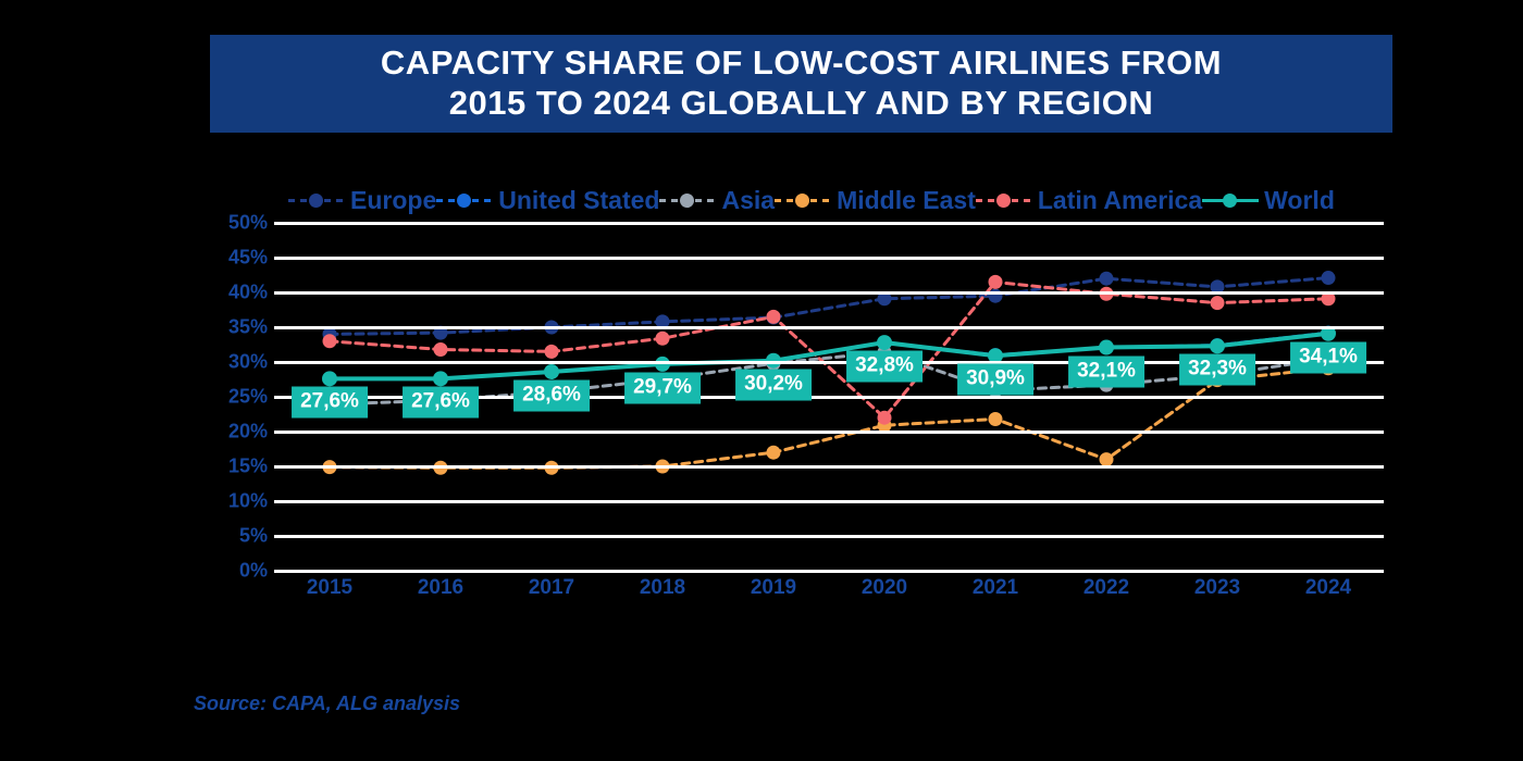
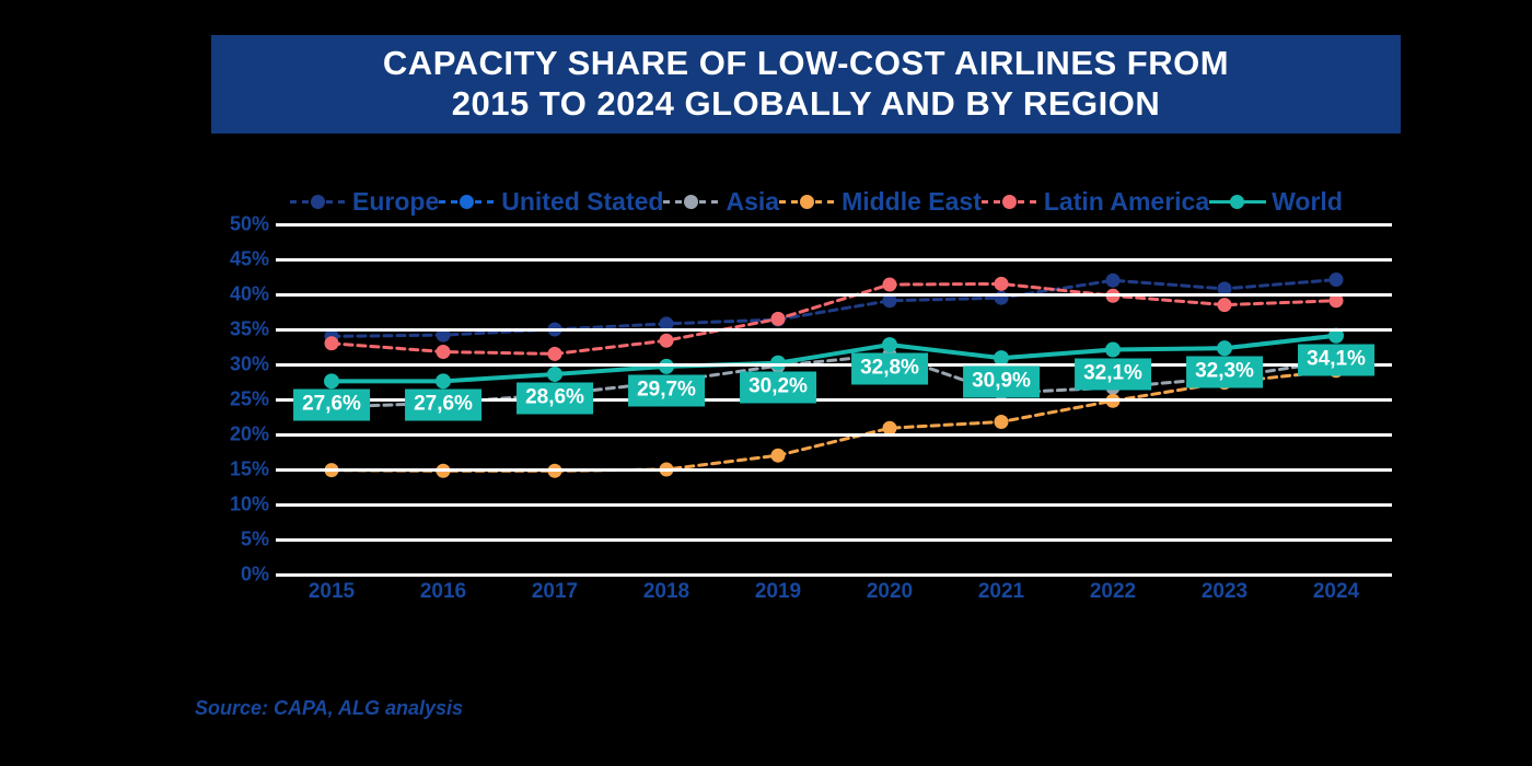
Latin America/2020: 22% -> 41%
Middle East/2022: 16% -> 25%
